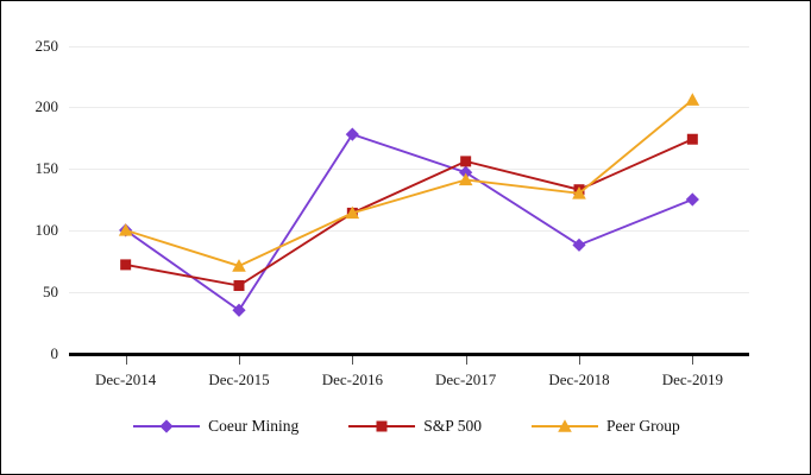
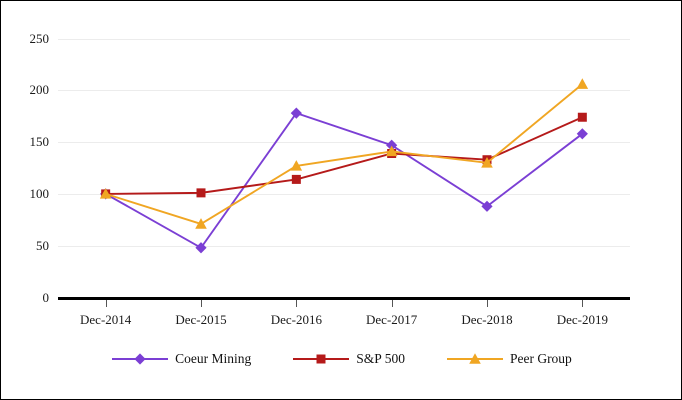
S&P 500/Dec-2014: 72 -> 100
Coeur Mining/Dec-2015: 35 -> 48
S&P 500/Dec-2015: 55 -> 101
Peer Group/Dec-2016: 114 -> 127
S&P 500/Dec-2017: 156 -> 139
Coeur Mining/Dec-2019: 125 -> 158
